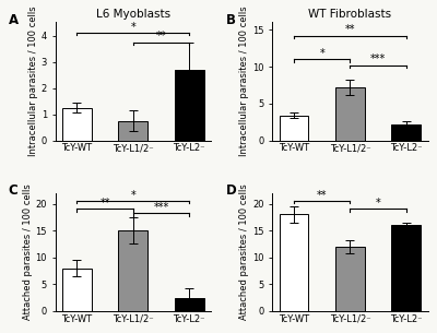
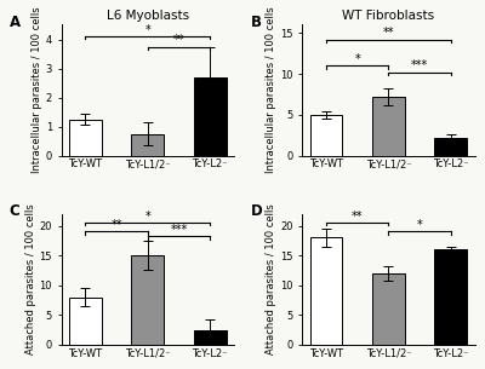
WT Fibroblasts/TcY-WT: 3.4 -> 5.0
